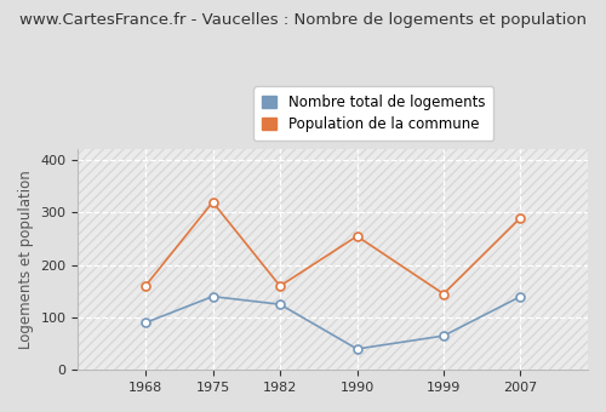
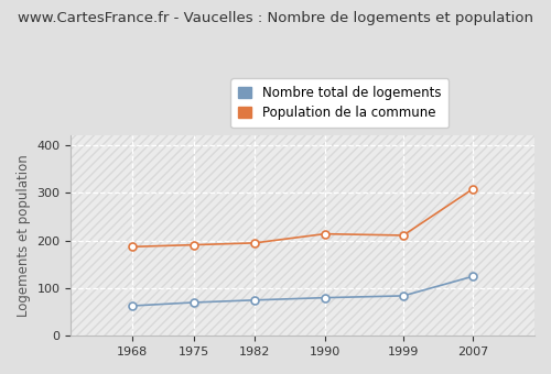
Nombre total de logements/1968: 90 -> 63
Population de la commune/1968: 160 -> 187
Nombre total de logements/1975: 140 -> 70
Population de la commune/1975: 320 -> 191
Nombre total de logements/1982: 125 -> 75
Population de la commune/1982: 160 -> 195
Nombre total de logements/1990: 40 -> 80
Population de la commune/1990: 255 -> 214
Nombre total de logements/1999: 65 -> 84
Population de la commune/1999: 145 -> 211
Nombre total de logements/2007: 140 -> 125
Population de la commune/2007: 290 -> 309
